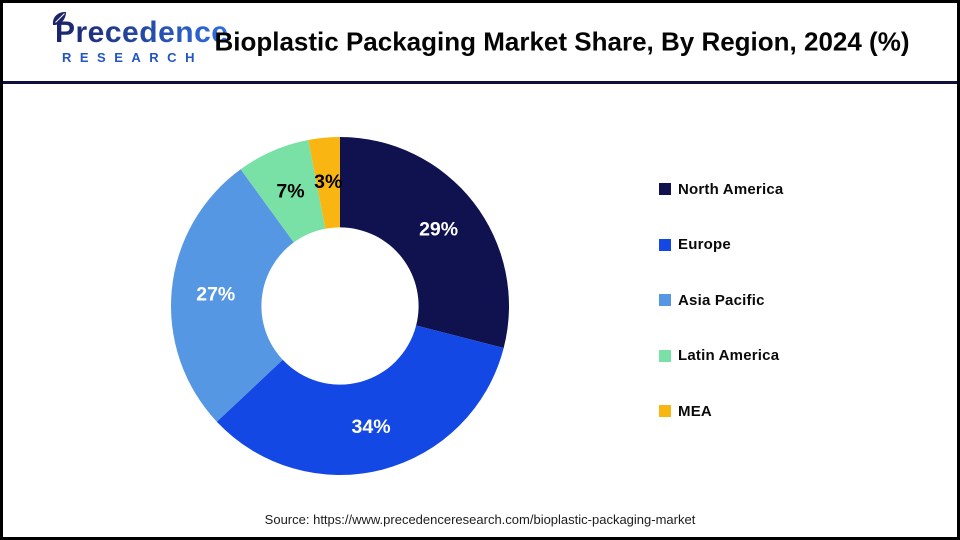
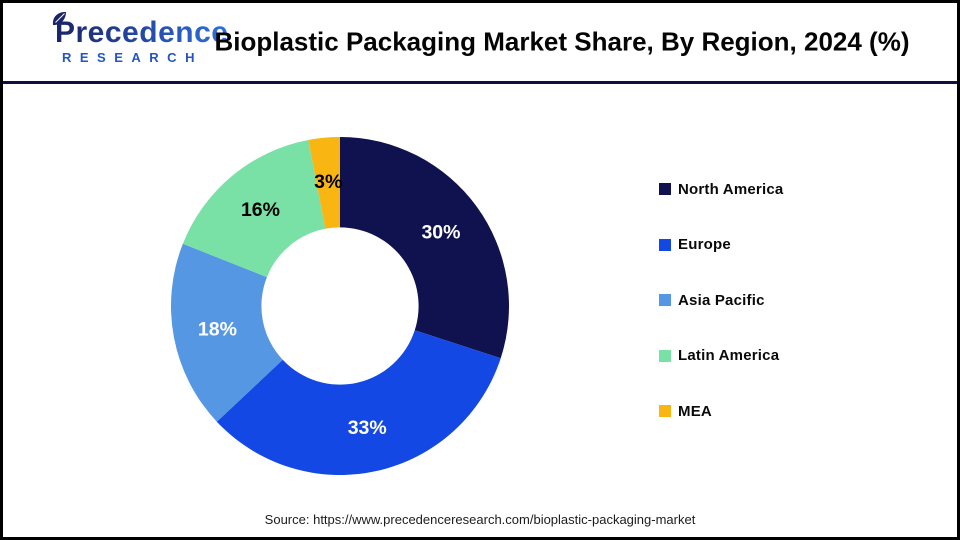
North America: 29% -> 30%
Europe: 34% -> 33%
Asia Pacific: 27% -> 18%
Latin America: 7% -> 16%
